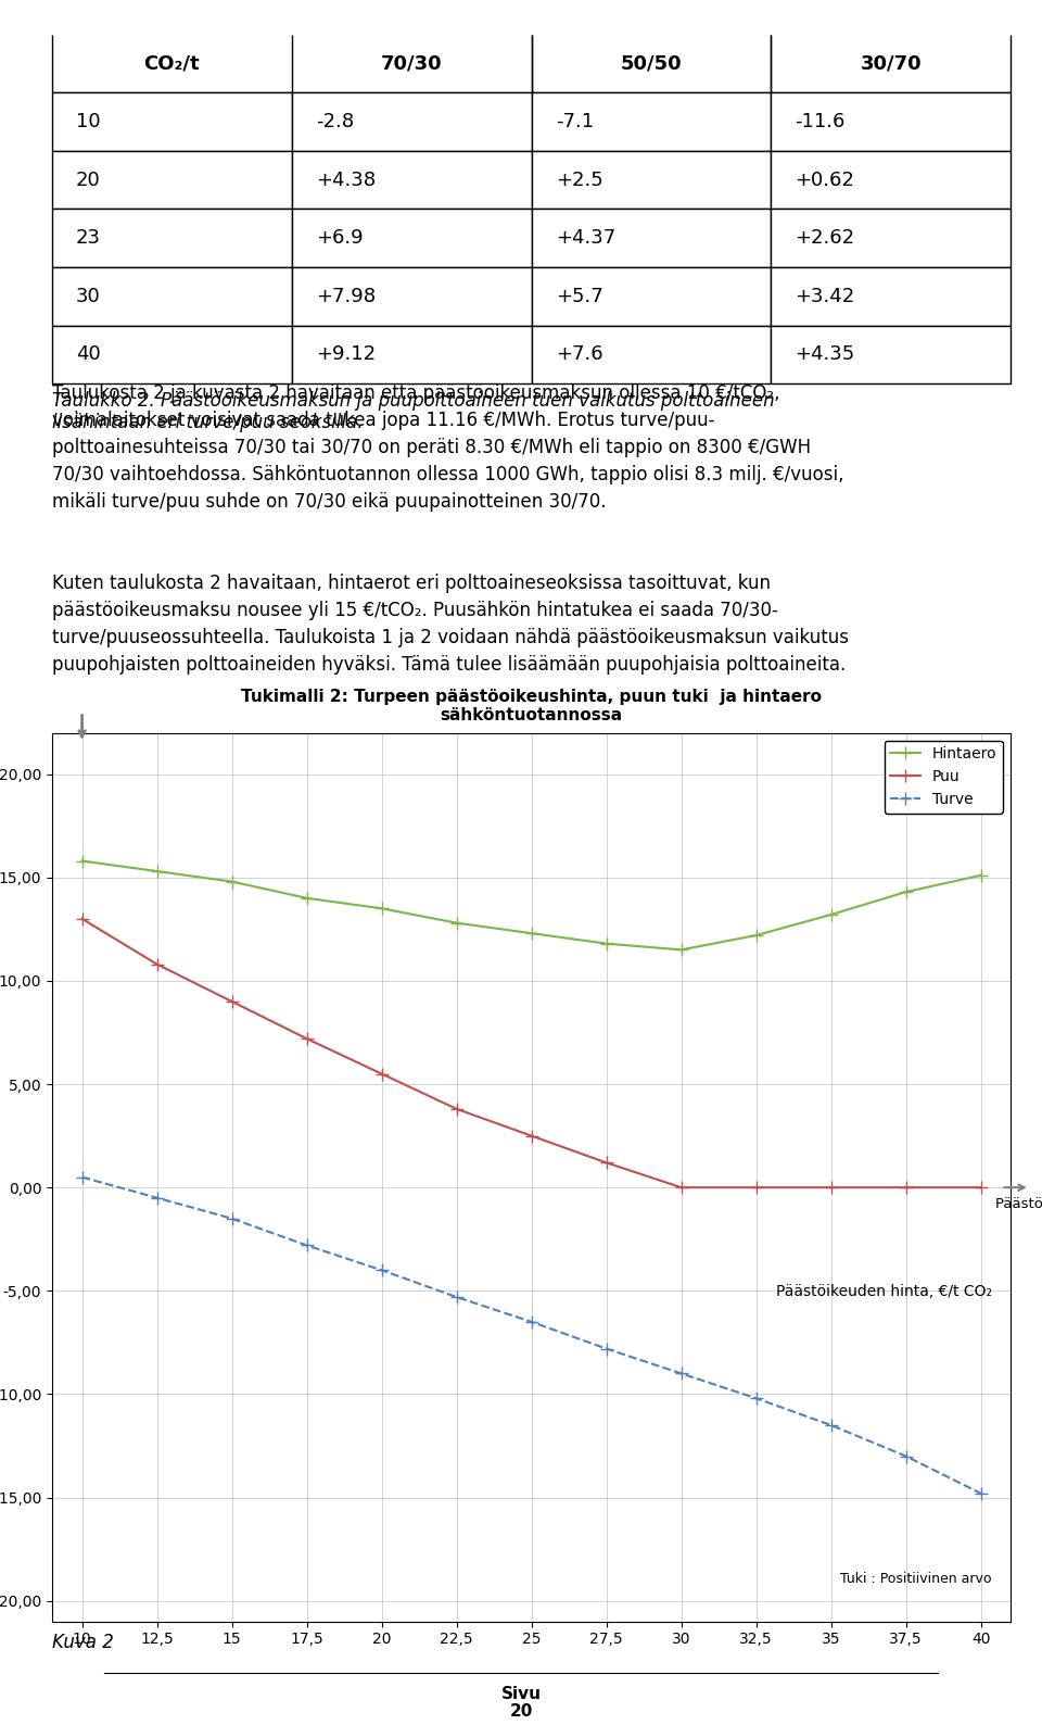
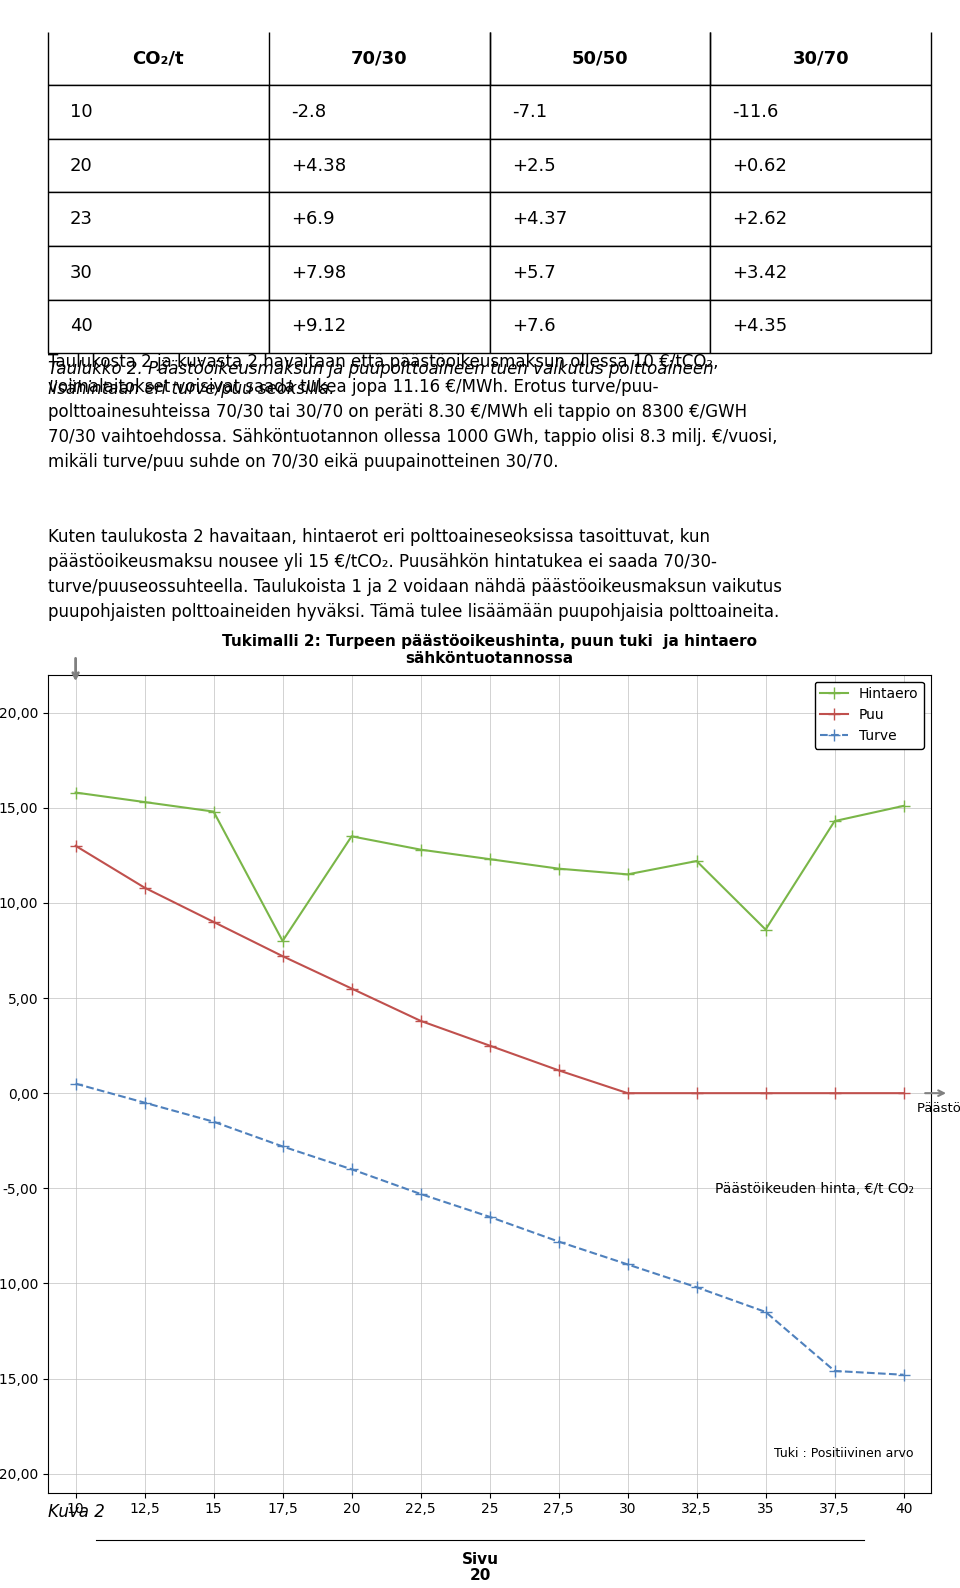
Hintaero/17,5: 14,0 -> 8,0
Hintaero/35: 13,2 -> 8,6
Turve/37,5: -13,0 -> -14,6
